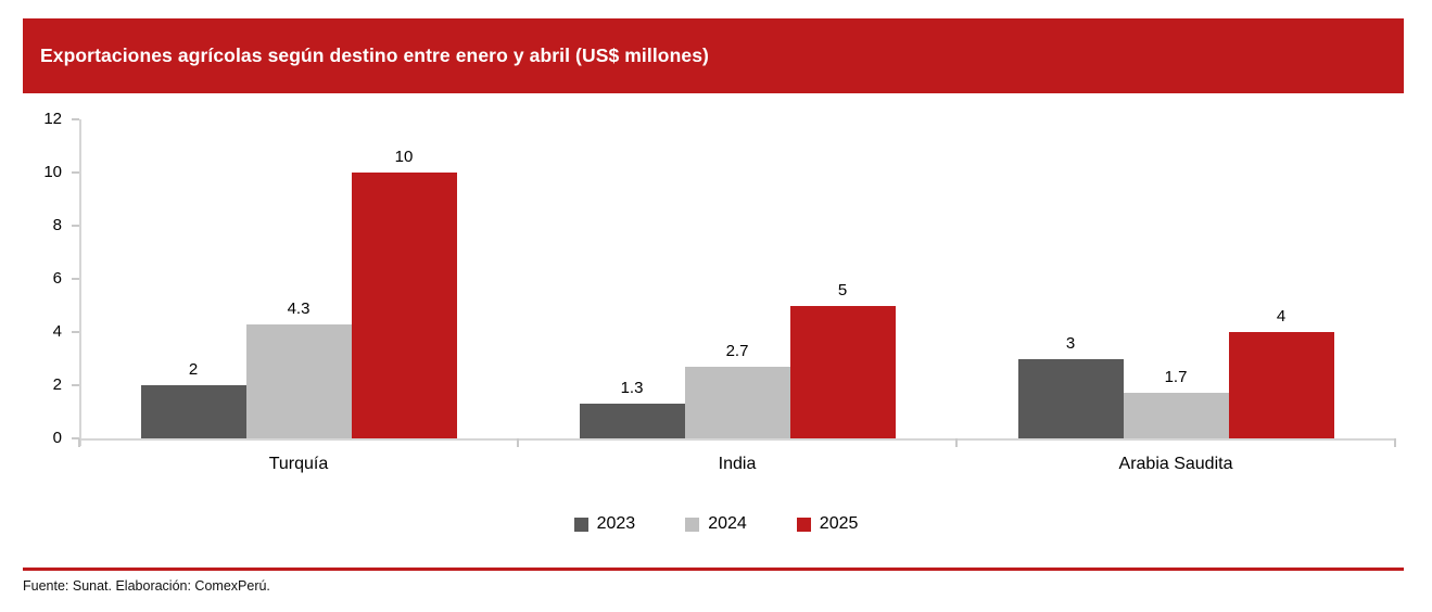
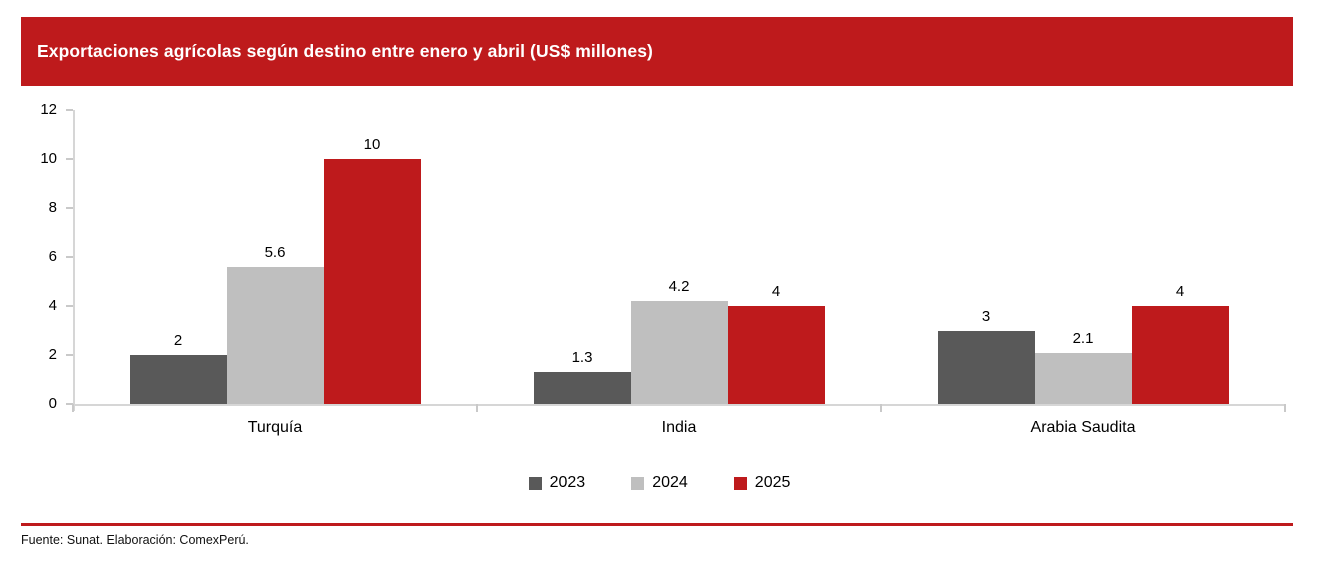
2024/Turquía: 4.3 -> 5.6
2024/India: 2.7 -> 4.2
2025/India: 5 -> 4
2024/Arabia Saudita: 1.7 -> 2.1
